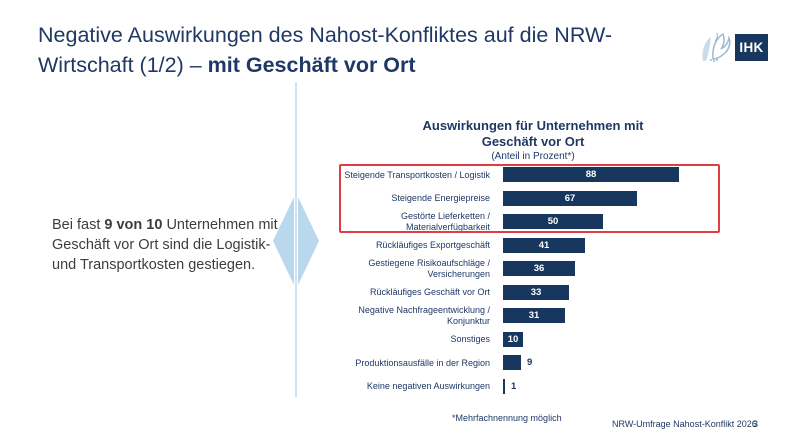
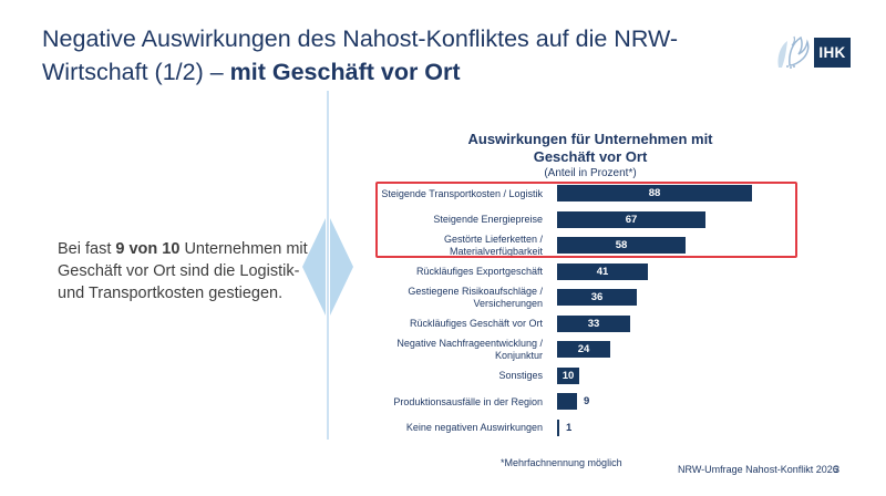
Gestörte Lieferketten / Materialverfügbarkeit: 50 -> 58
Negative Nachfrageentwicklung / Konjunktur: 31 -> 24
